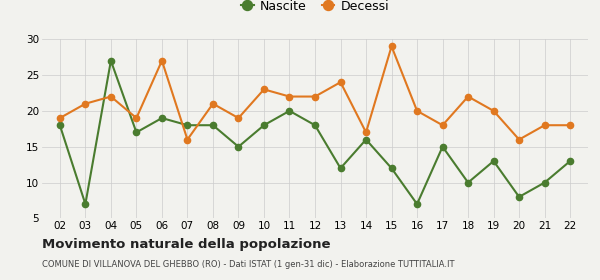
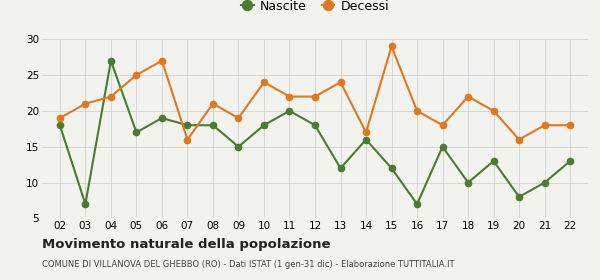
Decessi/05: 19 -> 25
Decessi/10: 23 -> 24
